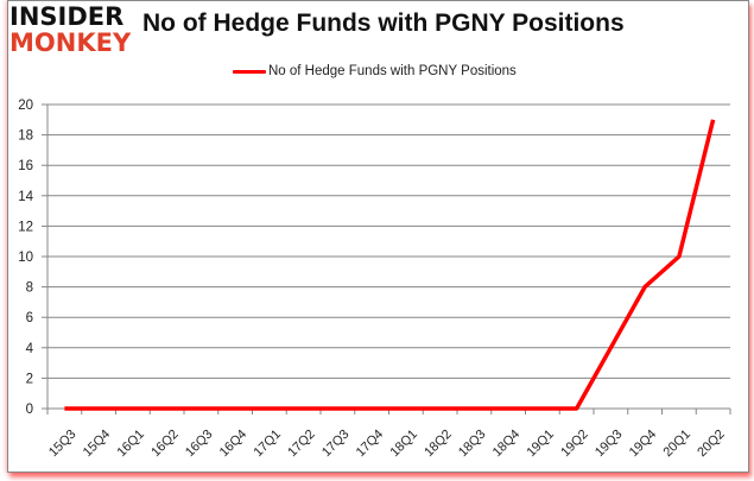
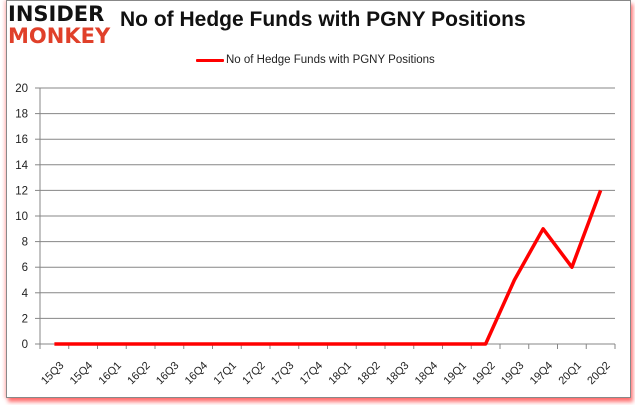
19Q3: 4 -> 5
19Q4: 8 -> 9
20Q1: 10 -> 6
20Q2: 19 -> 12
